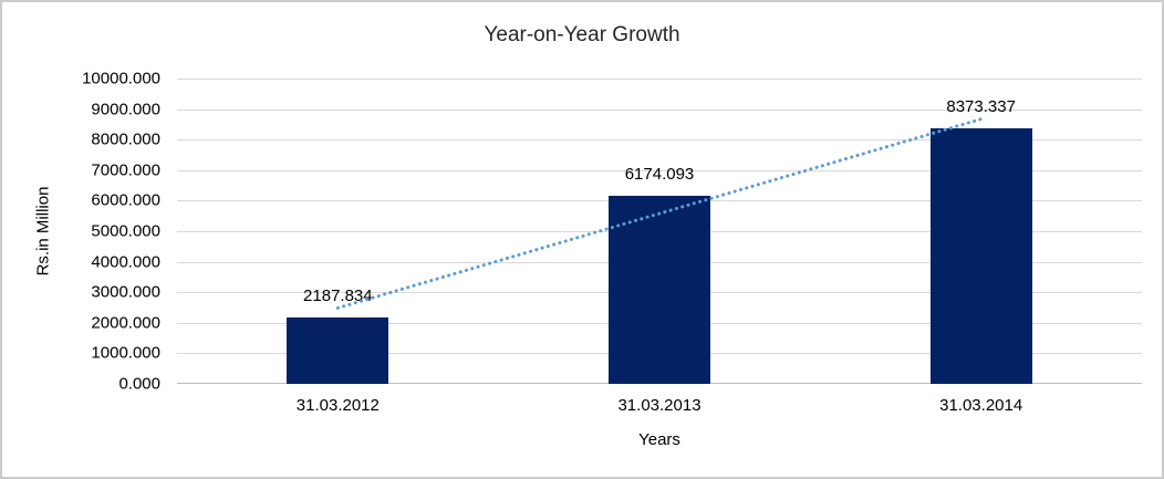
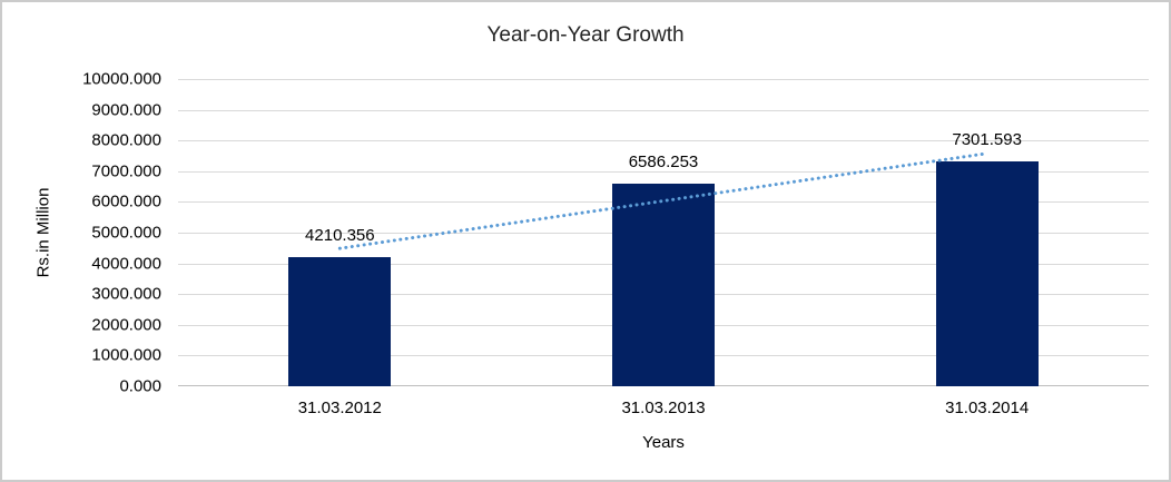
31.03.2012: 2187.834 -> 4210.356
31.03.2013: 6174.093 -> 6586.253
31.03.2014: 8373.337 -> 7301.593
